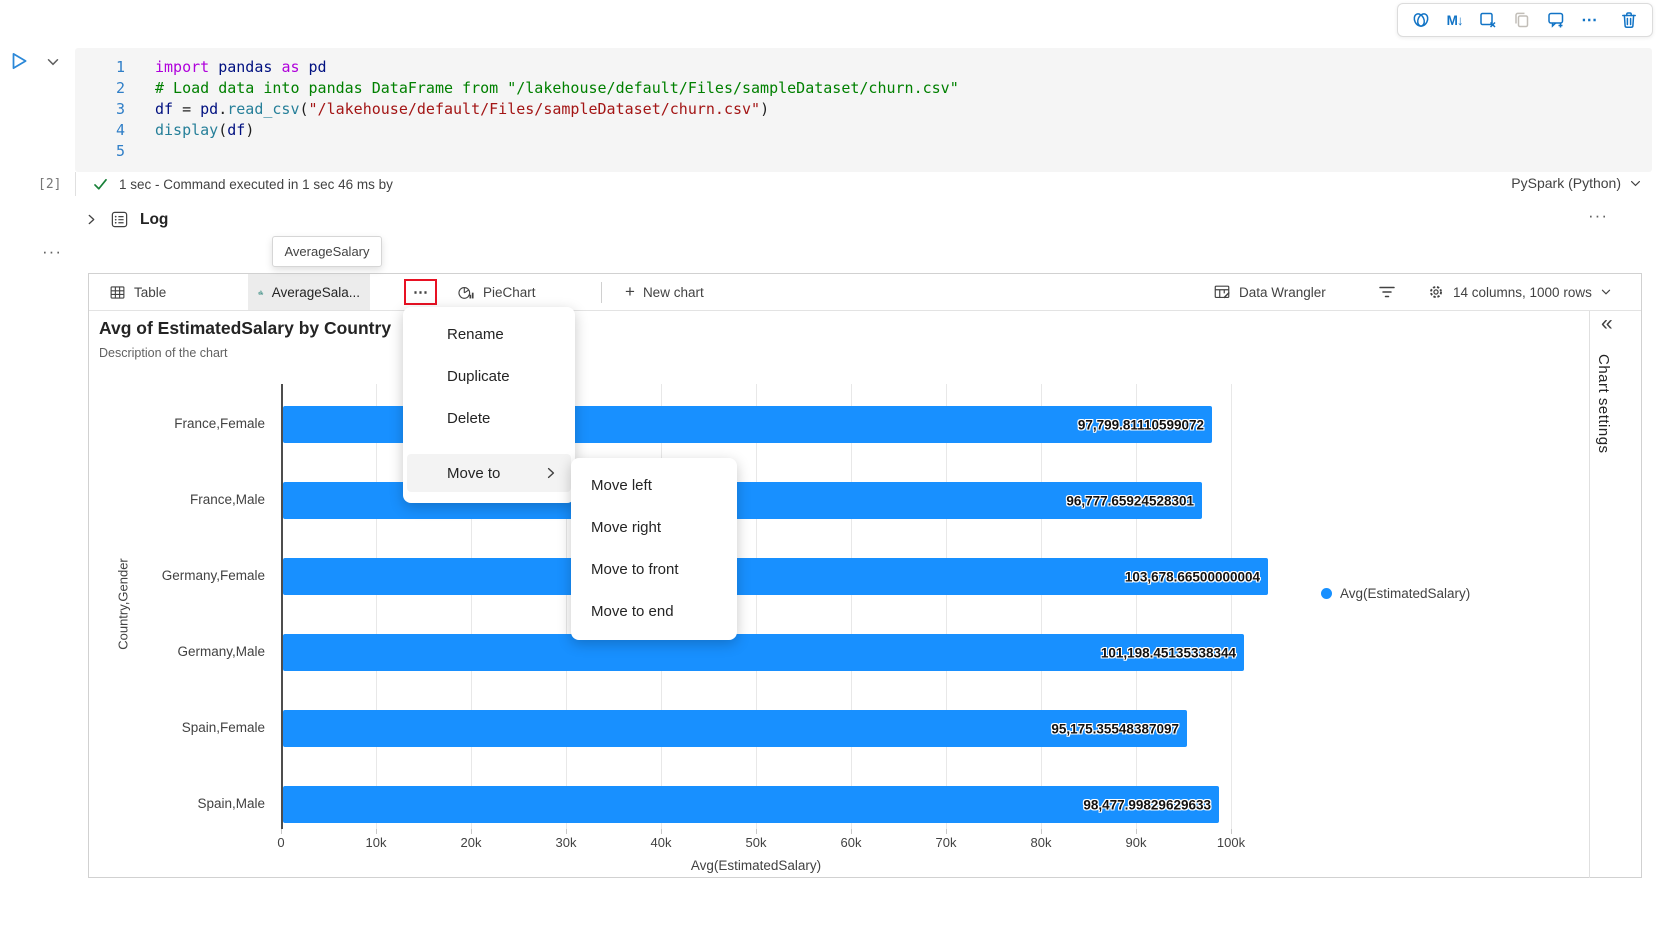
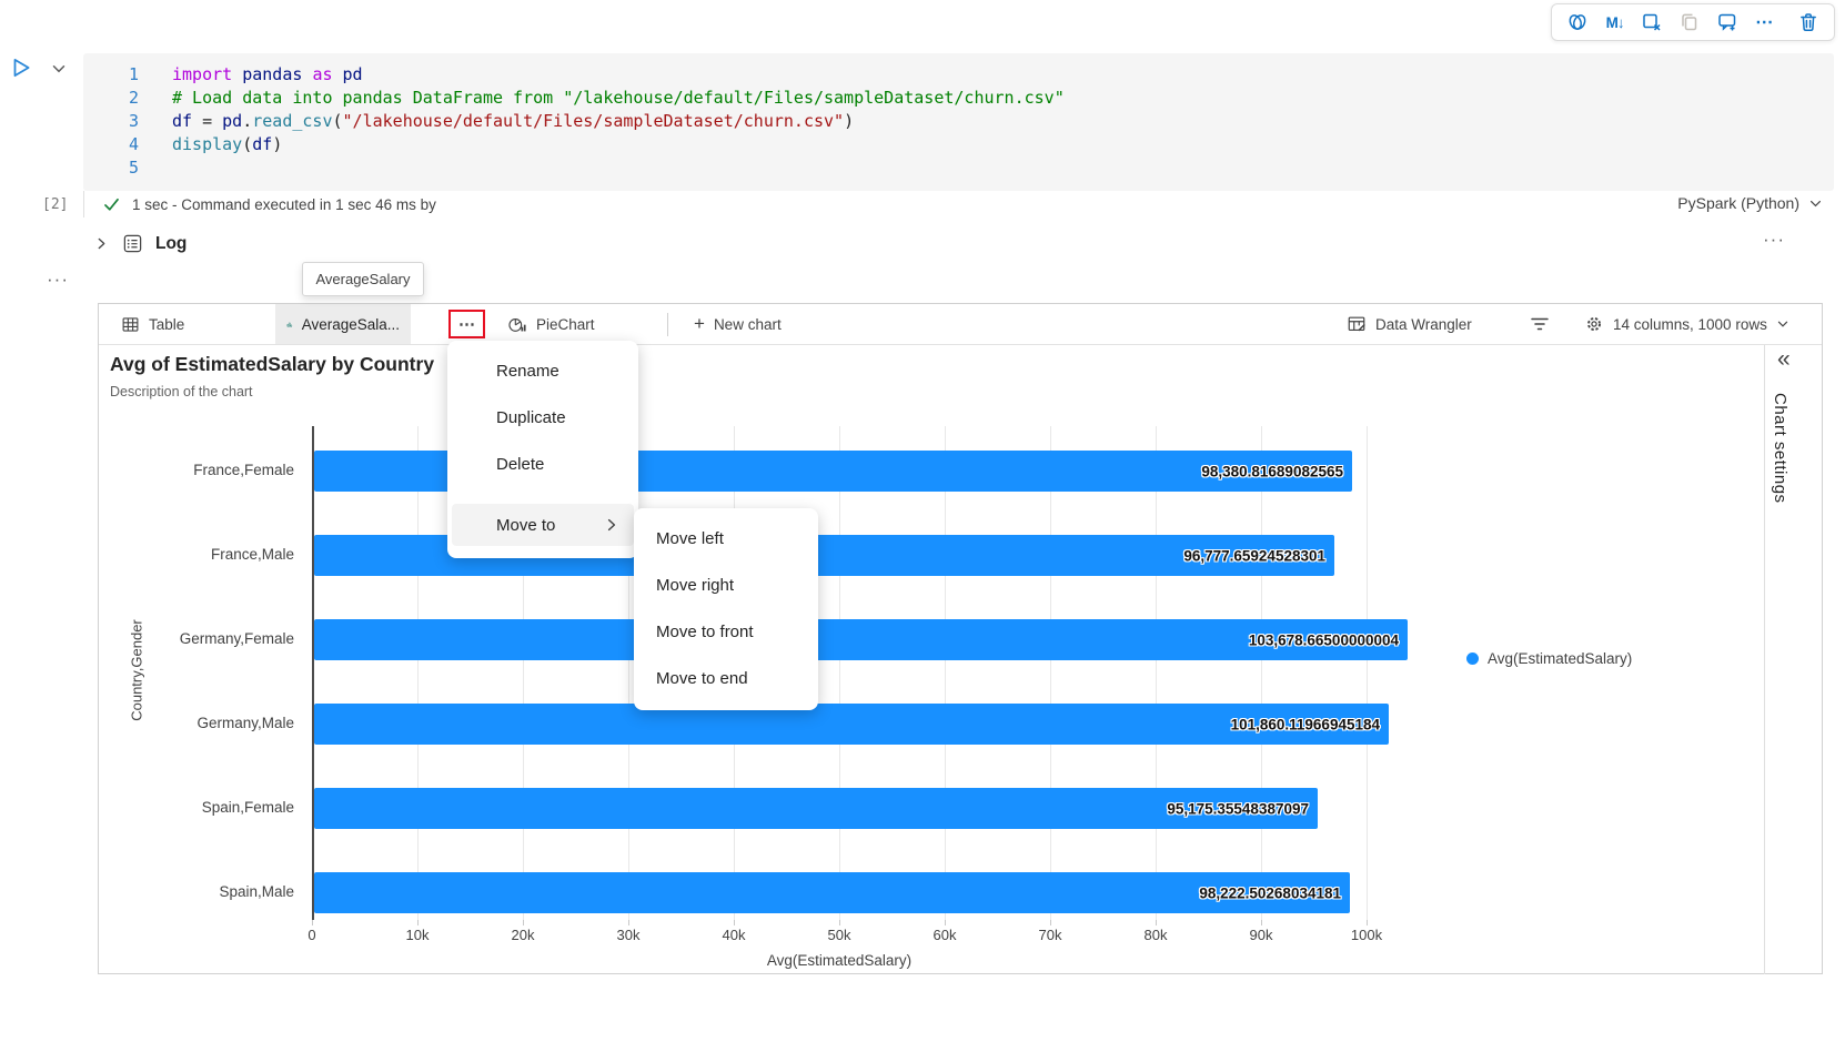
France,Female: 97,799.81110599072 -> 98,380.81689082565
Germany,Male: 101,198.45135338344 -> 101,860.11966945184
Spain,Male: 98,477.99829629633 -> 98,222.50268034181
